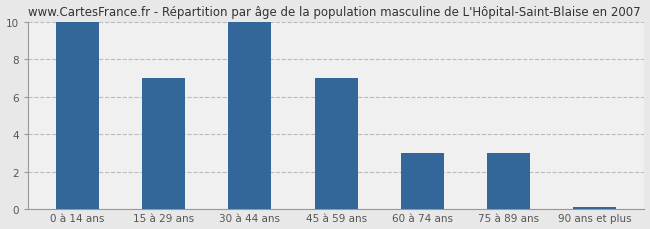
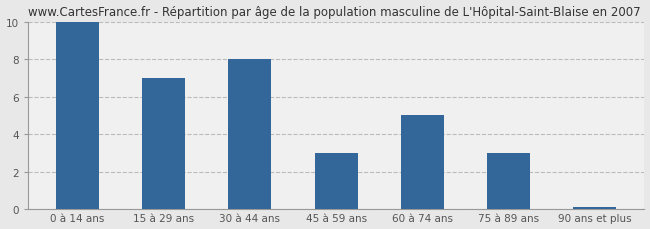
30 à 44 ans: 10.0 -> 8.0
45 à 59 ans: 7.0 -> 3.0
60 à 74 ans: 3.0 -> 5.0
